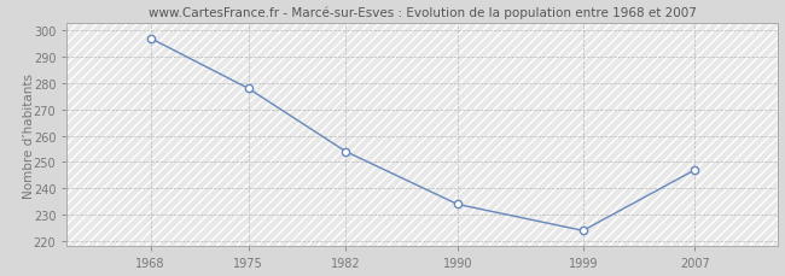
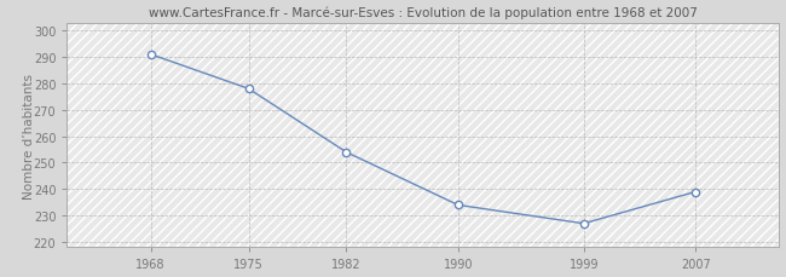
1968: 297 -> 291
1999: 224 -> 227
2007: 247 -> 239
